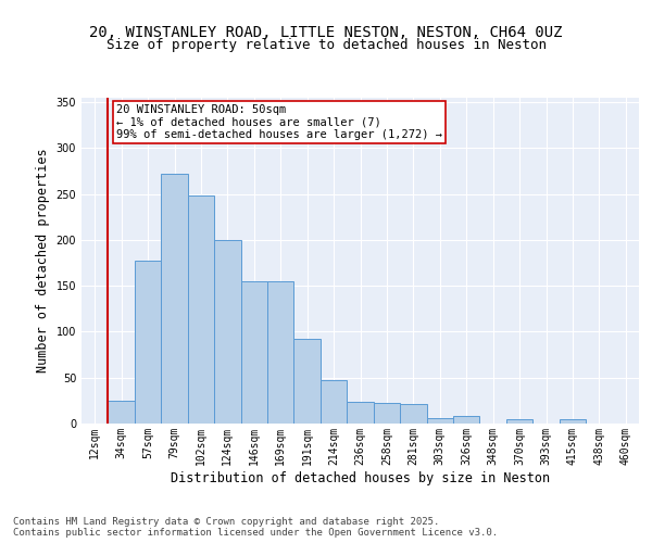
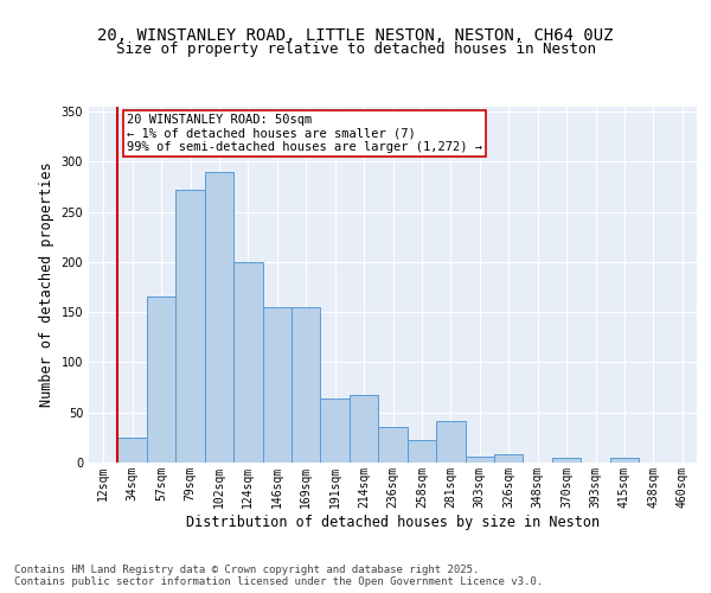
57sqm: 178 -> 166
102sqm: 248 -> 290
191sqm: 92 -> 64
214sqm: 47 -> 68
236sqm: 24 -> 36
281sqm: 21 -> 42
